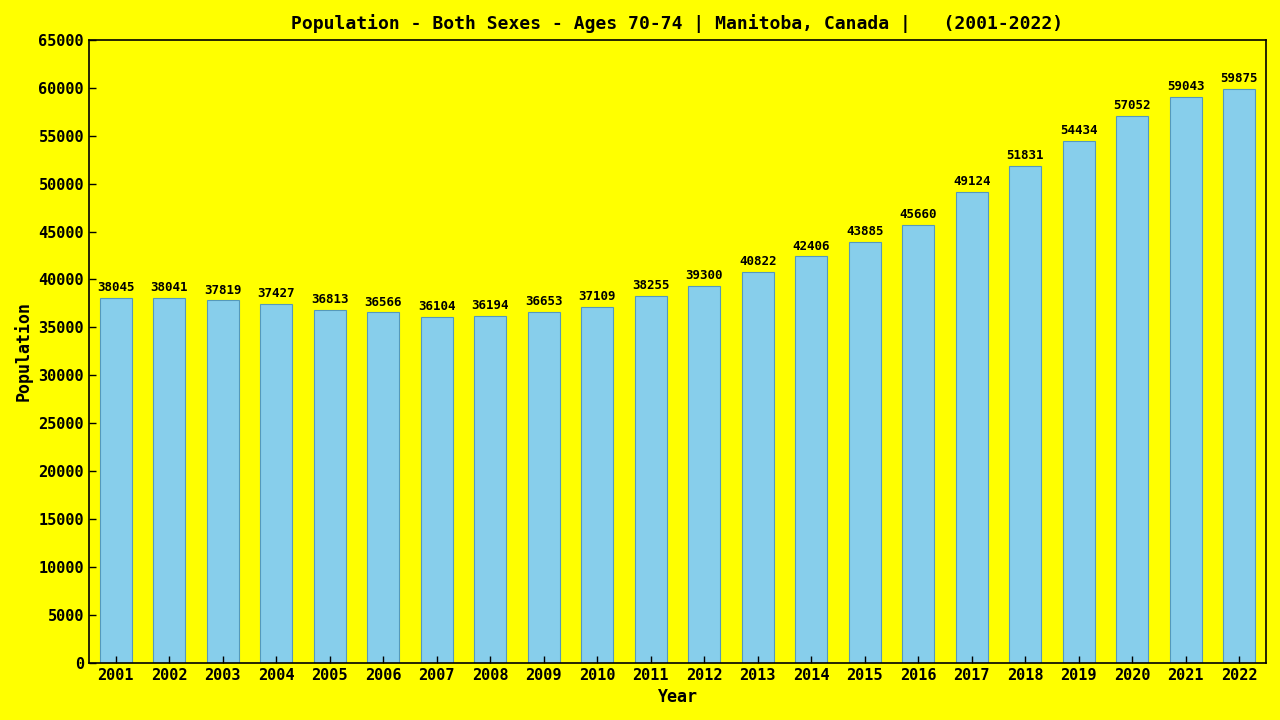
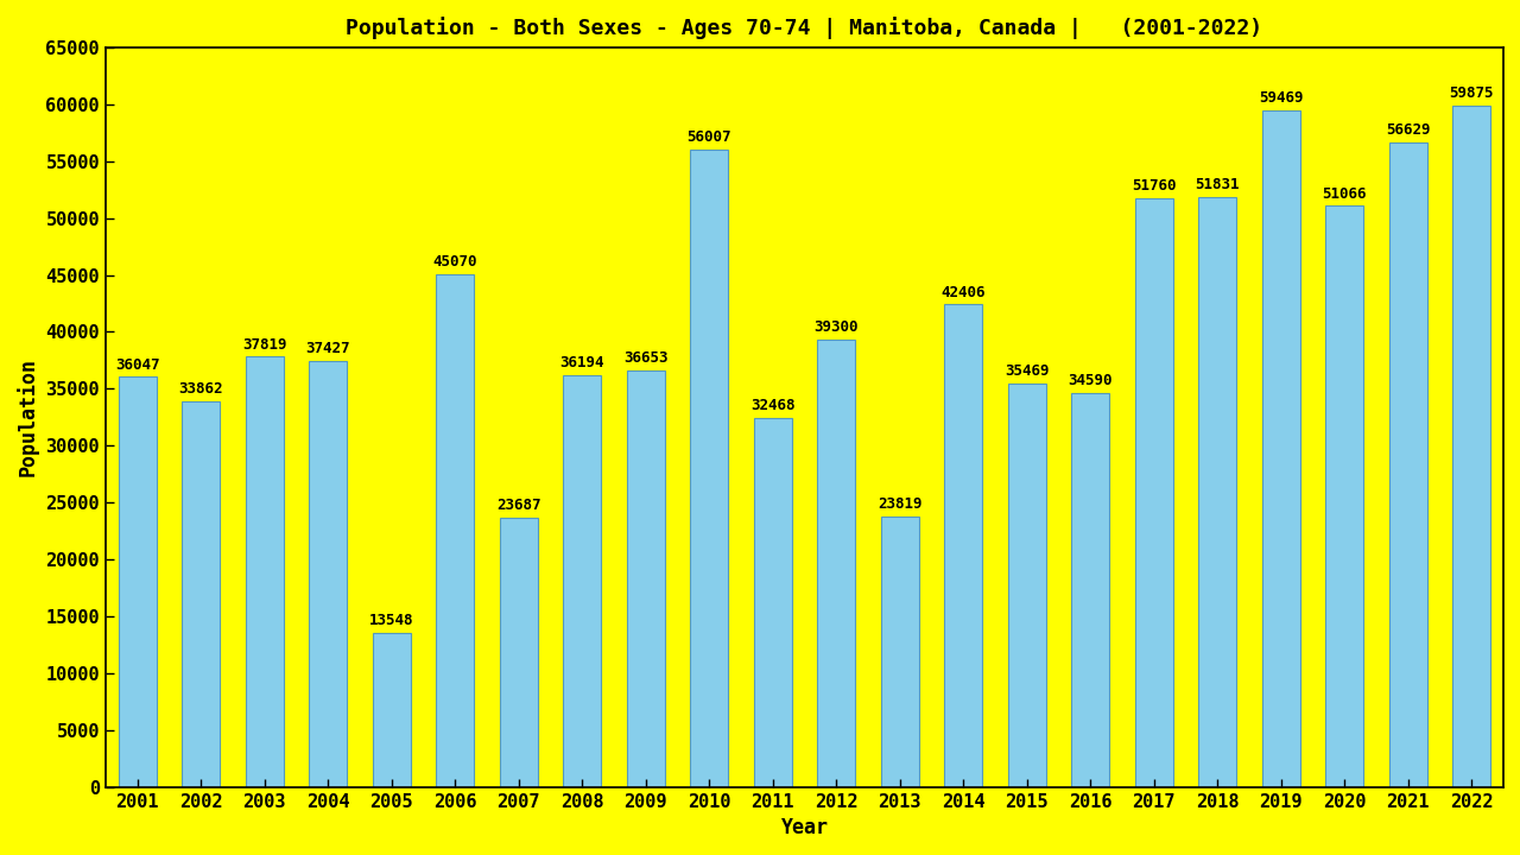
2001: 38045 -> 36047
2002: 38041 -> 33862
2005: 36813 -> 13548
2006: 36566 -> 45070
2007: 36104 -> 23687
2010: 37109 -> 56007
2011: 38255 -> 32468
2013: 40822 -> 23819
2015: 43885 -> 35469
2016: 45660 -> 34590
2017: 49124 -> 51760
2019: 54434 -> 59469
2020: 57052 -> 51066
2021: 59043 -> 56629
